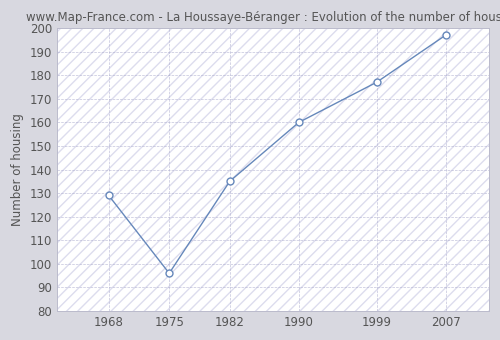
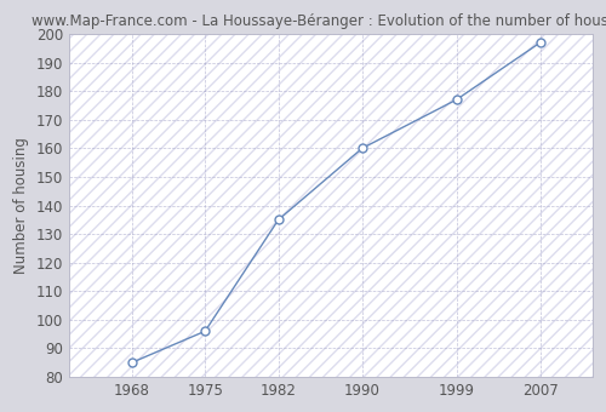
1968: 129 -> 85
